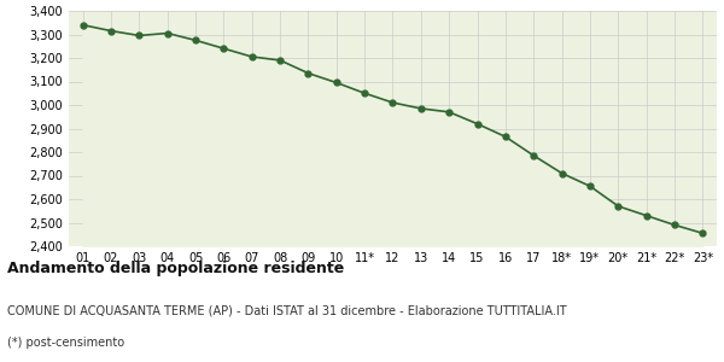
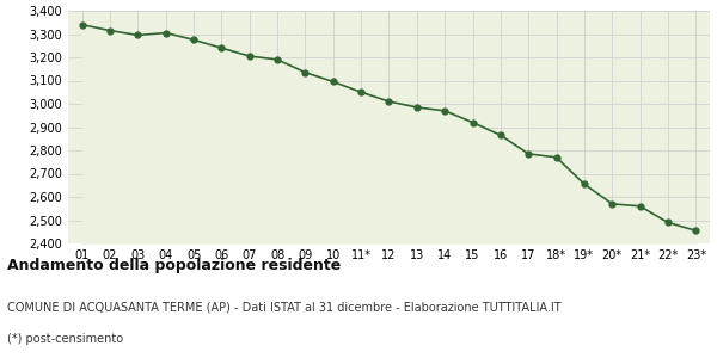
18*: 2,710 -> 2,770
21*: 2,530 -> 2,560
